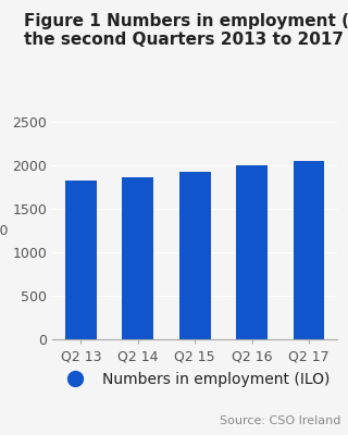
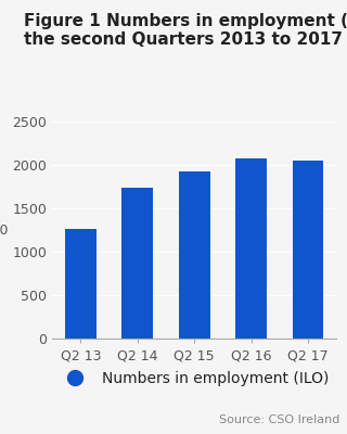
Q2 13: 1830 -> 1260
Q2 14: 1860 -> 1740
Q2 16: 2000 -> 2080
